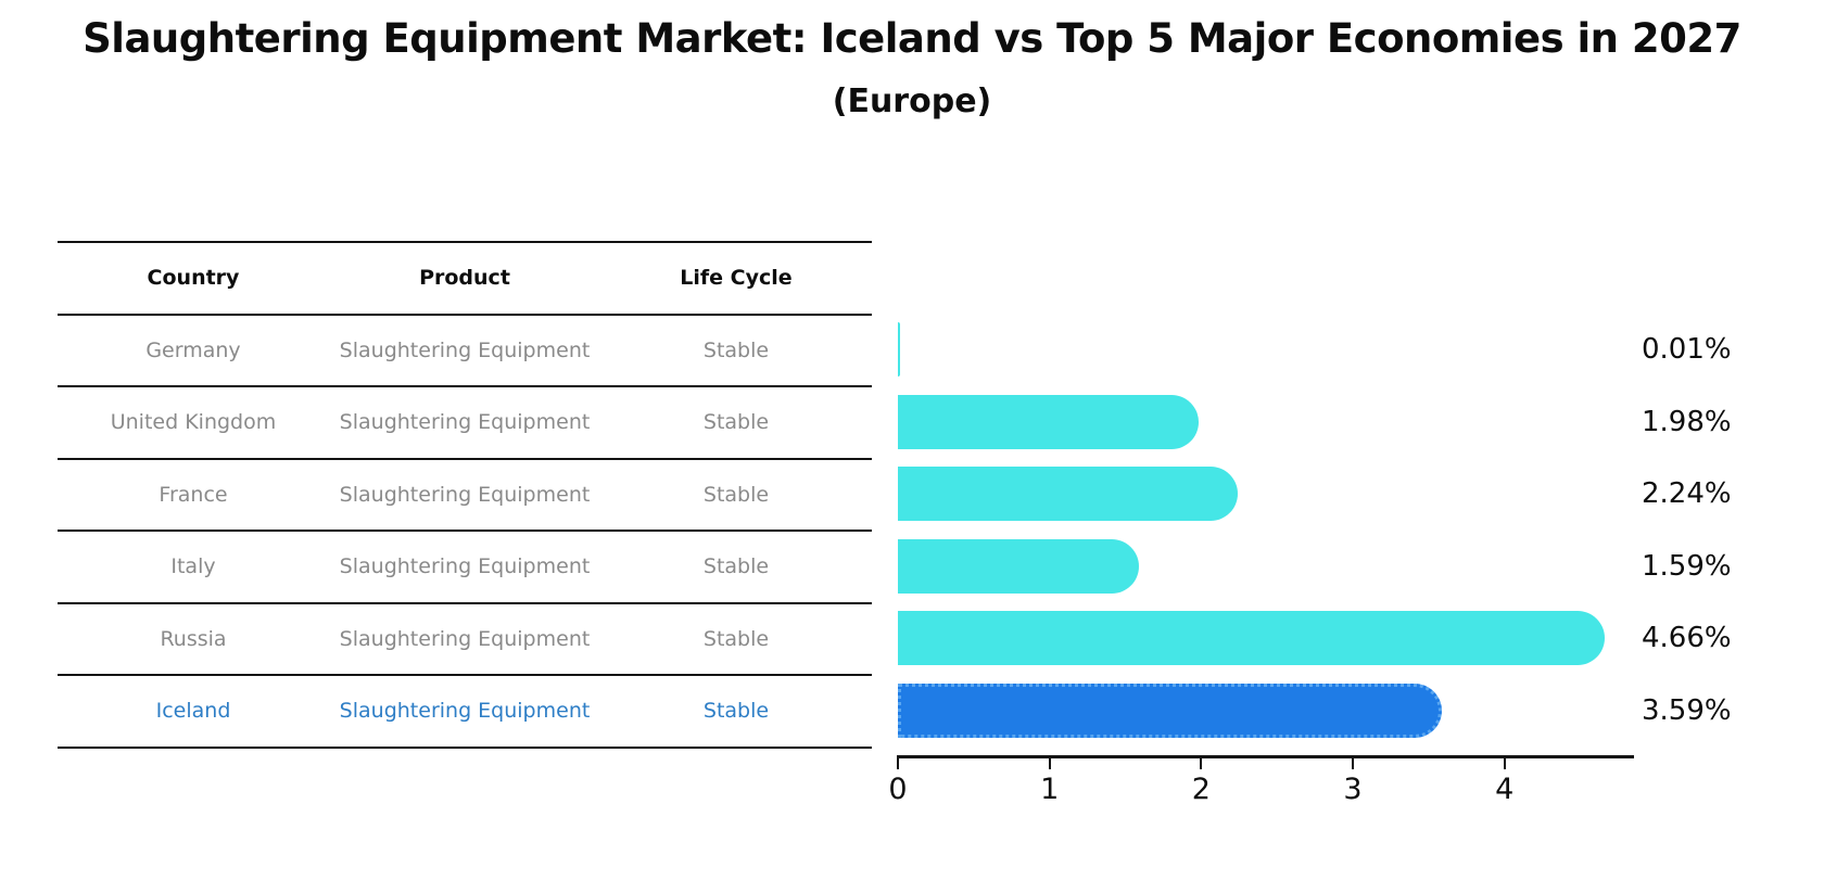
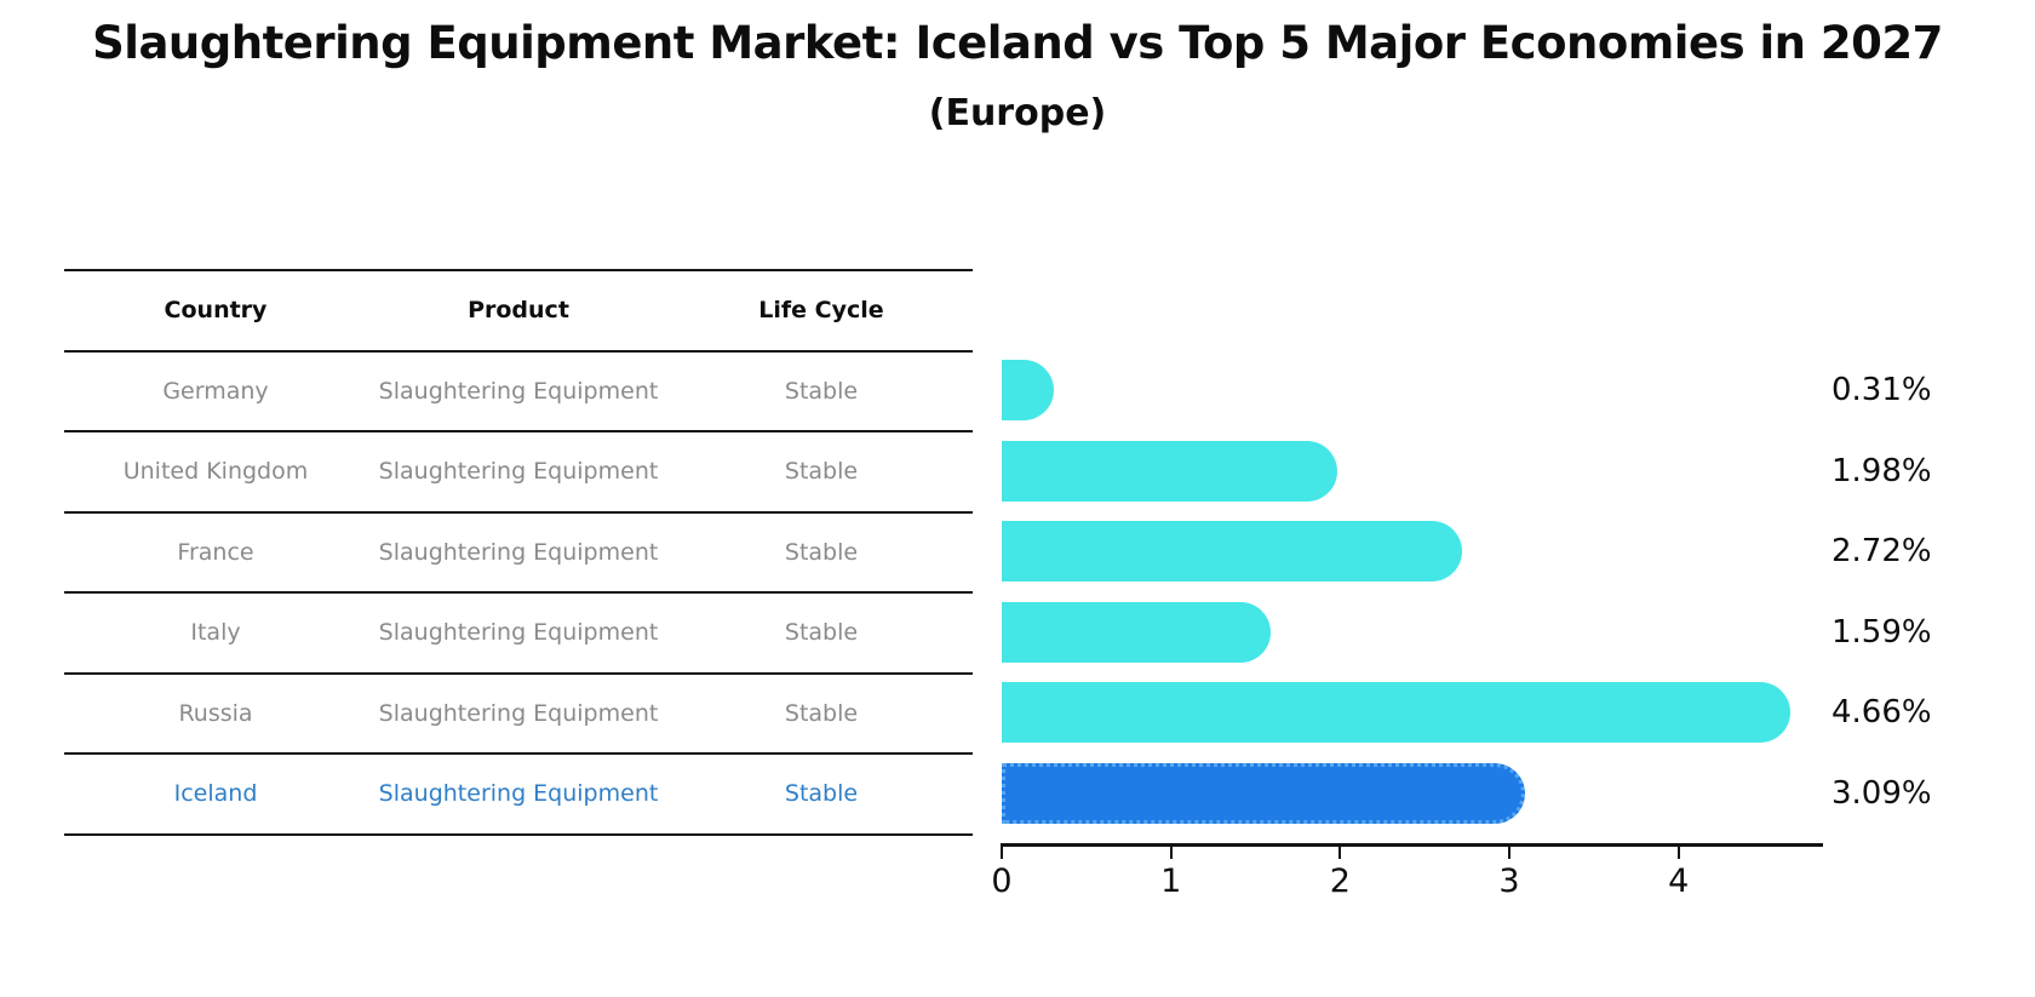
Germany: 0.01% -> 0.31%
France: 2.24% -> 2.72%
Iceland: 3.59% -> 3.09%
